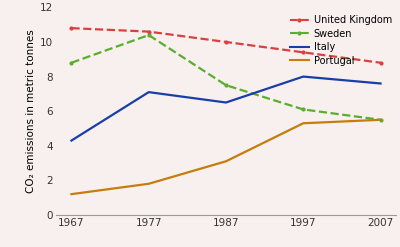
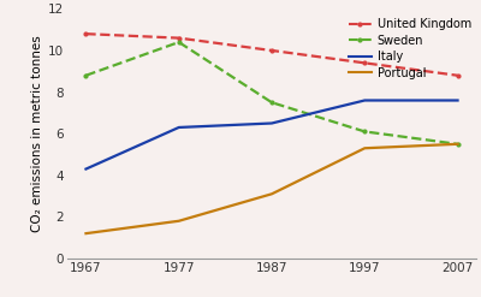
Italy/1977: 7.1 -> 6.3
Italy/1997: 8.0 -> 7.6
